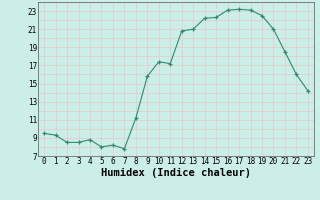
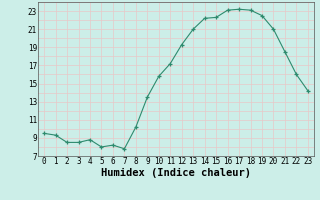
8: 11.2 -> 10.2
9: 15.8 -> 13.5
10: 17.4 -> 15.8
12: 20.8 -> 19.3
